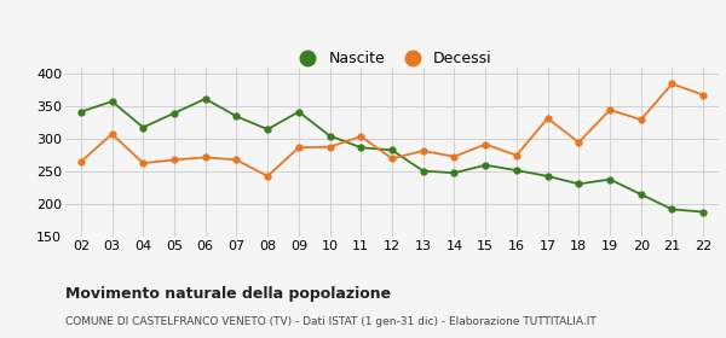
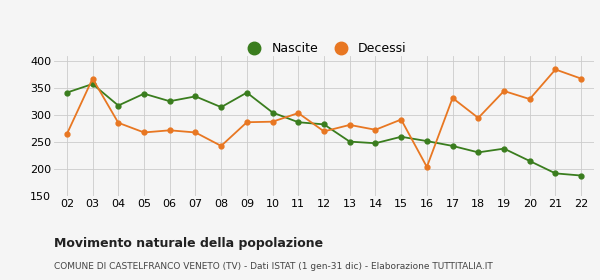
Decessi/03: 308 -> 368
Decessi/04: 263 -> 286
Nascite/06: 362 -> 326
Decessi/16: 275 -> 204
